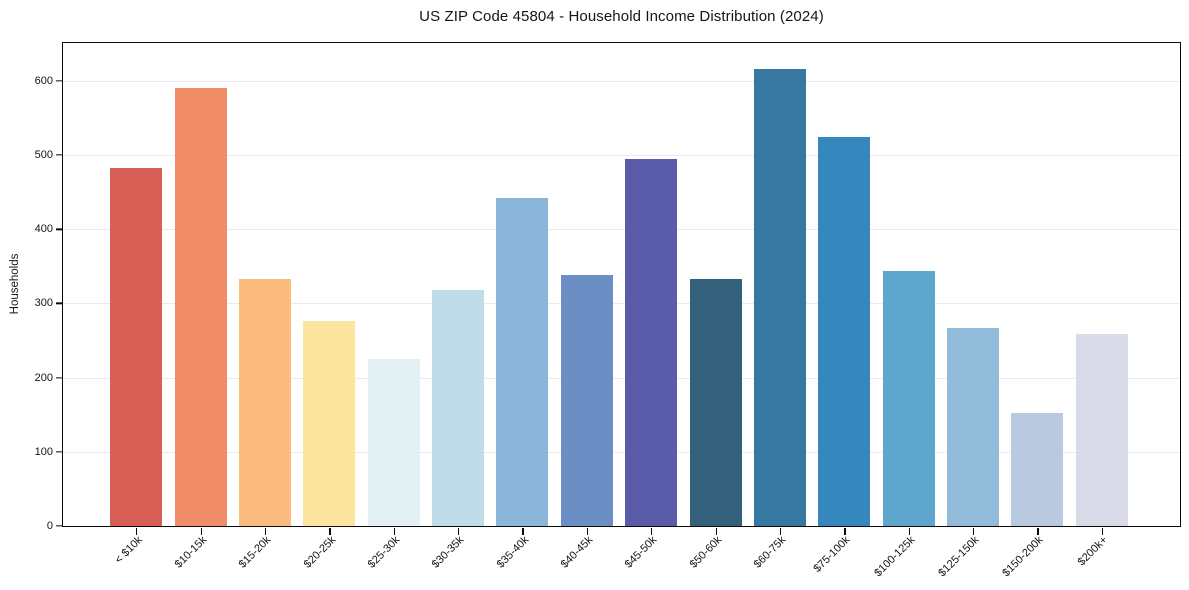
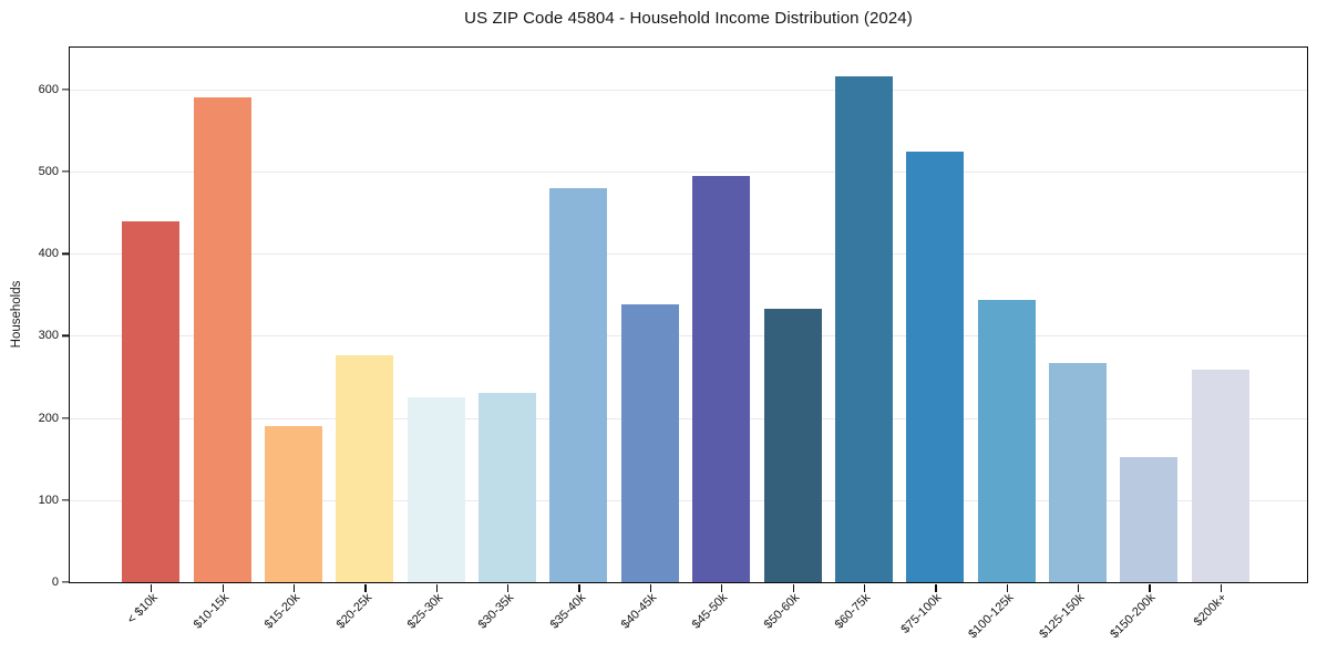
< $10k: 480 -> 440
$15-20k: 330 -> 190
$30-35k: 320 -> 230
$35-40k: 440 -> 480
